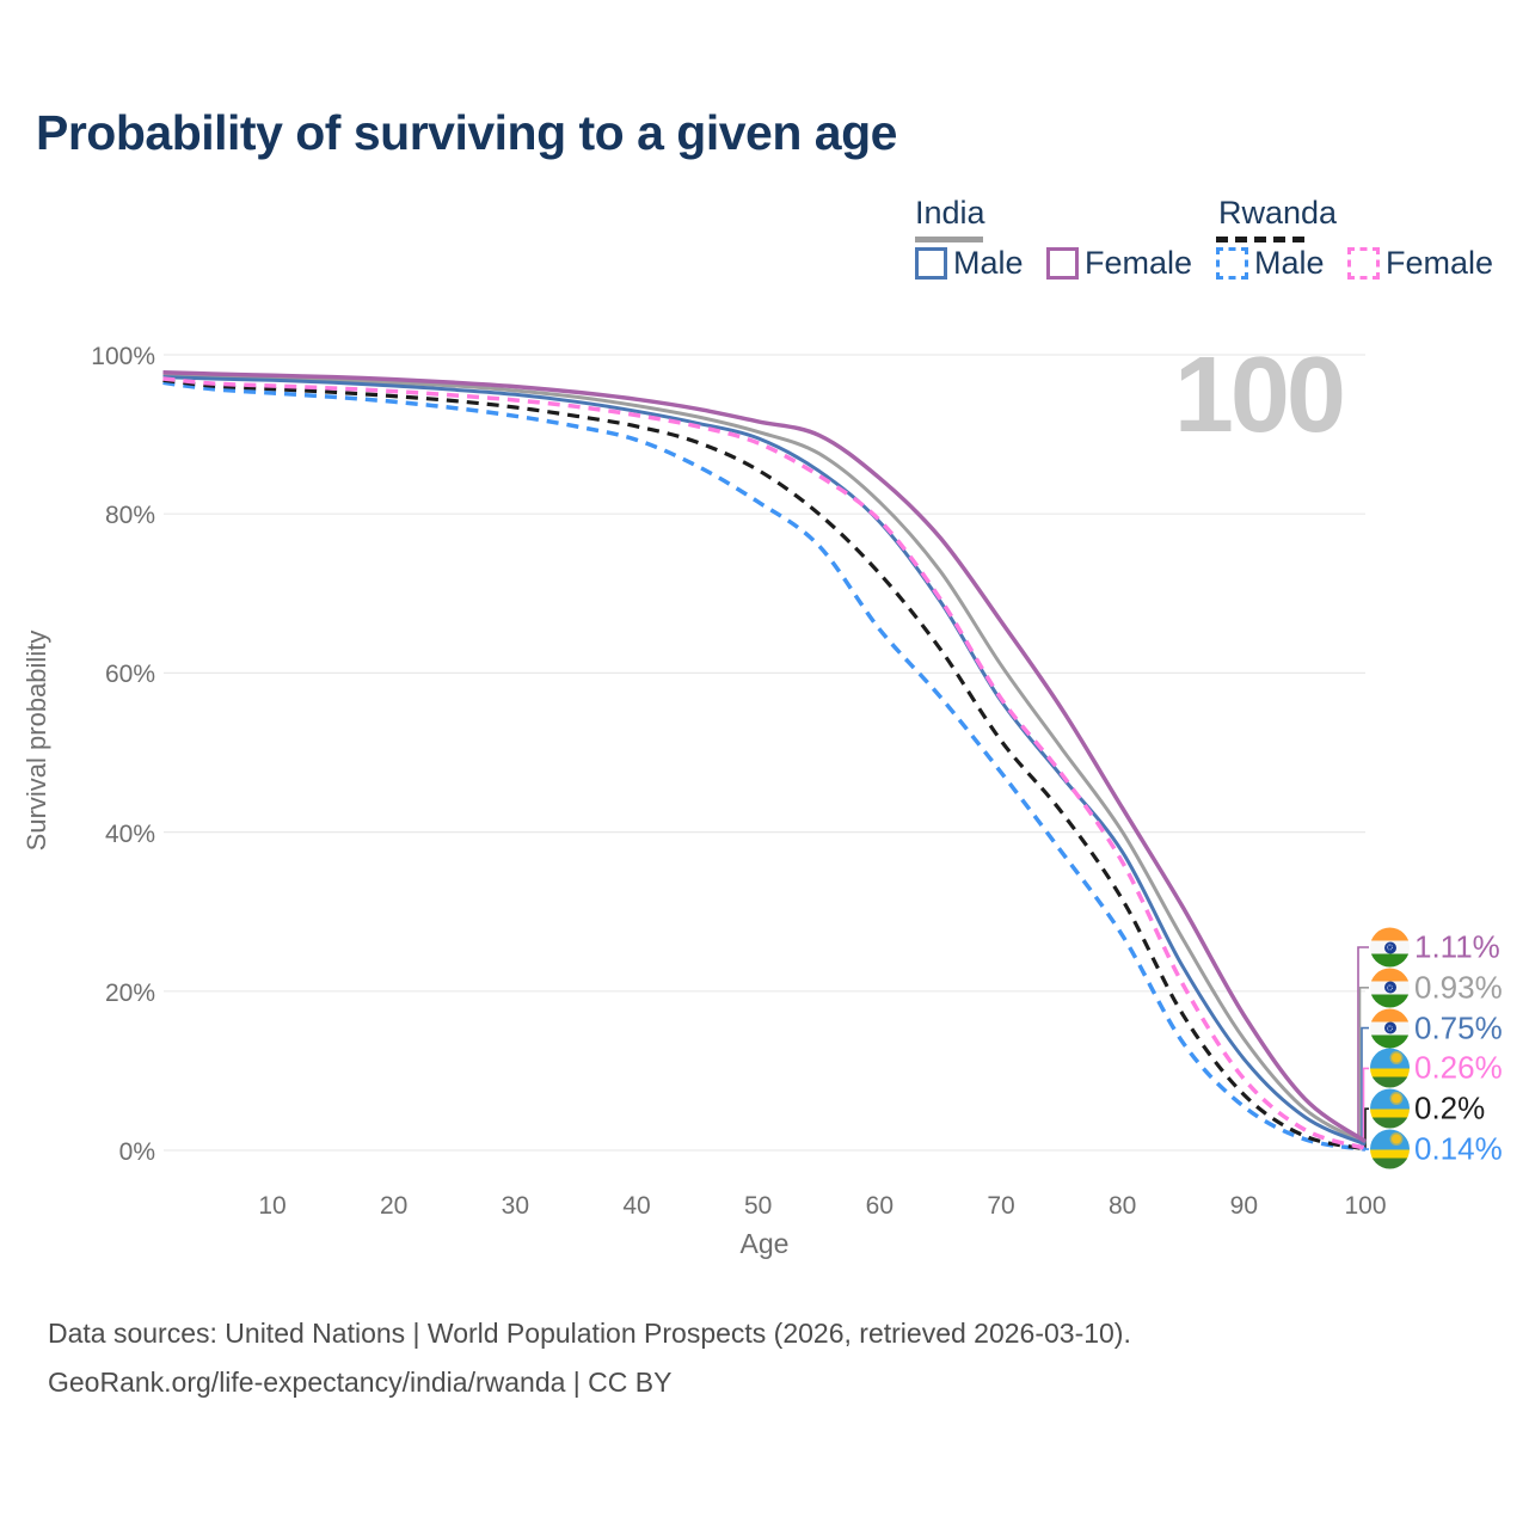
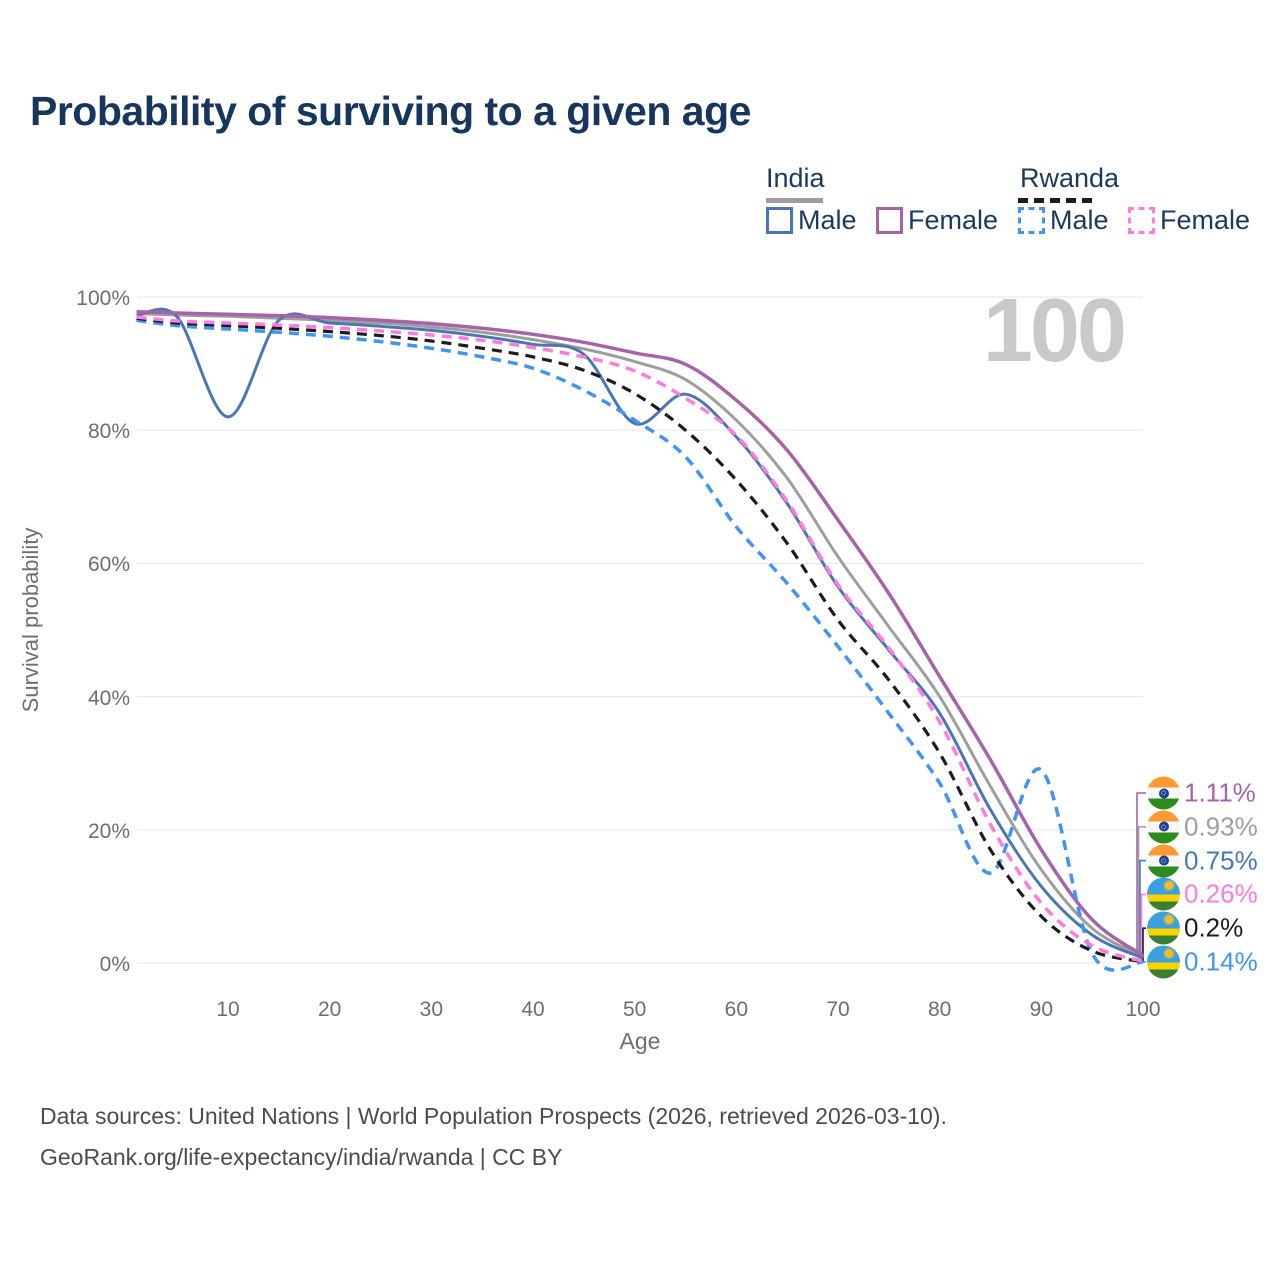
India Male/10: 97% -> 82%
India Male/50: 90% -> 81%
Rwanda Male/90: 6% -> 29%
